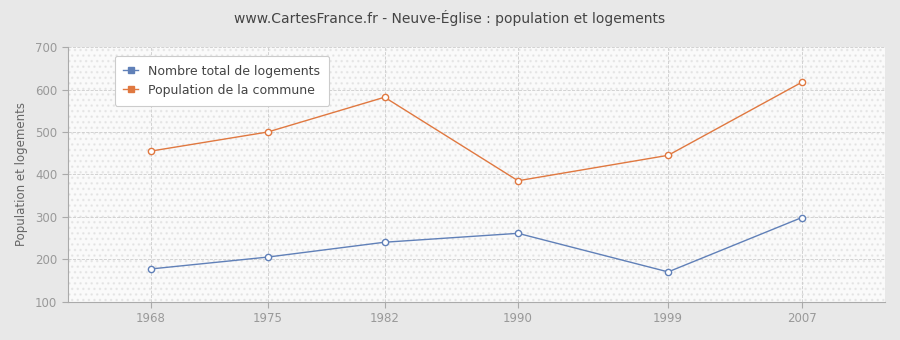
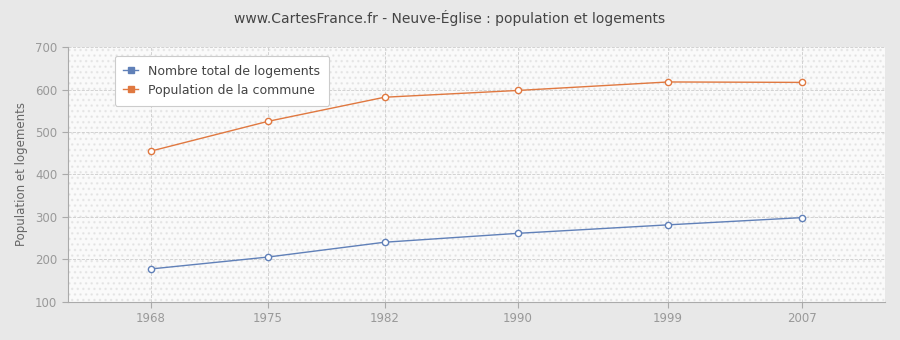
Population de la commune/1975: 500 -> 525
Population de la commune/1990: 385 -> 598
Nombre total de logements/1999: 170 -> 281
Population de la commune/1999: 445 -> 618
